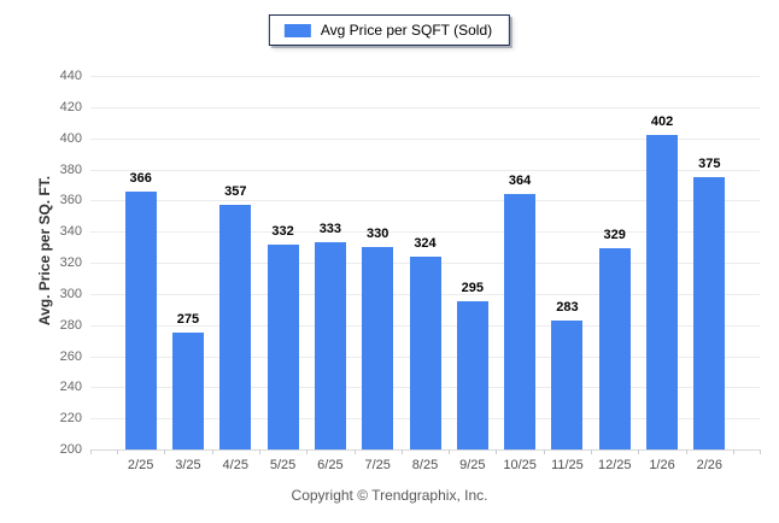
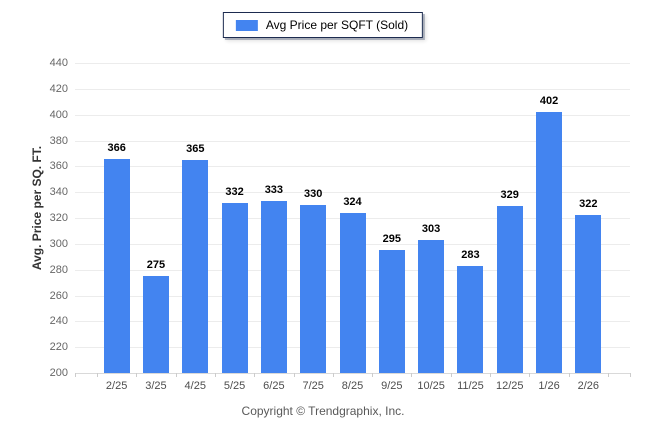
4/25: 357 -> 365
10/25: 364 -> 303
2/26: 375 -> 322
